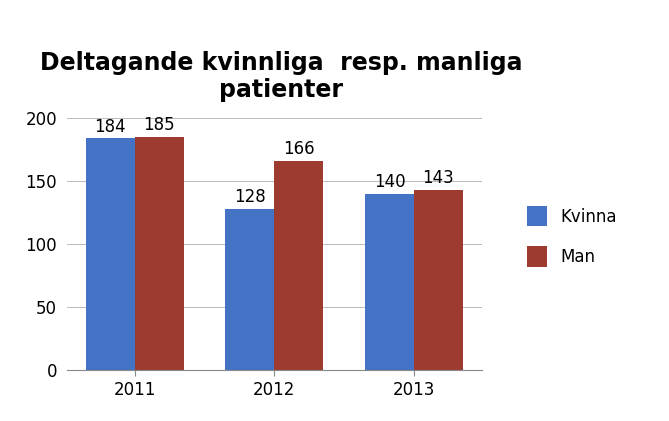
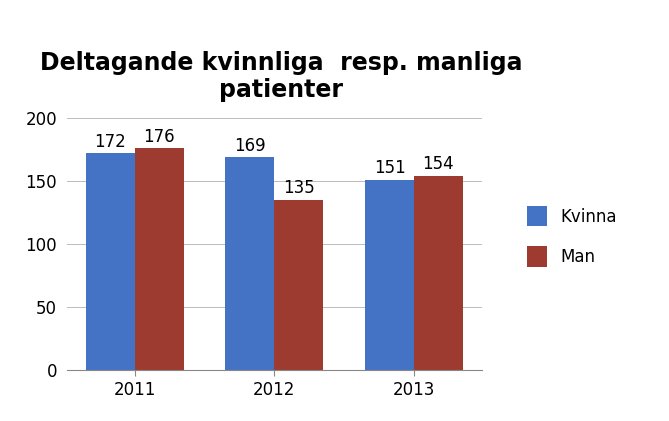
Kvinna/2011: 184 -> 172
Man/2011: 185 -> 176
Kvinna/2012: 128 -> 169
Man/2012: 166 -> 135
Kvinna/2013: 140 -> 151
Man/2013: 143 -> 154
